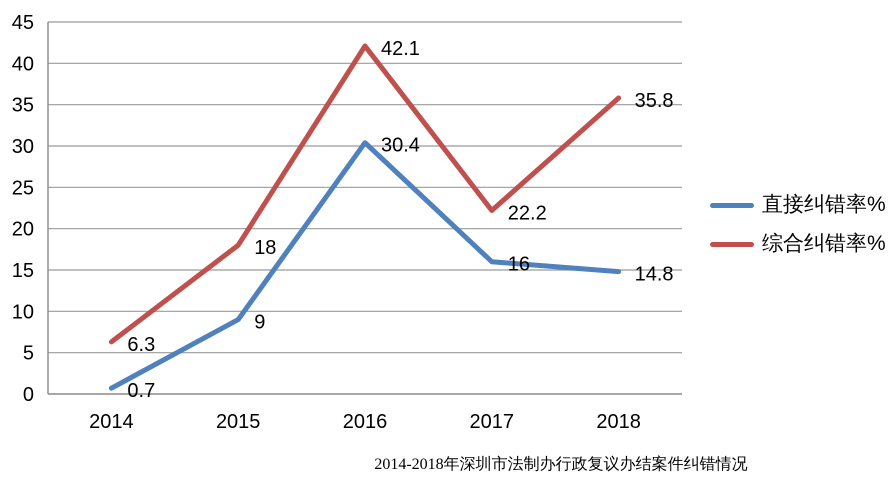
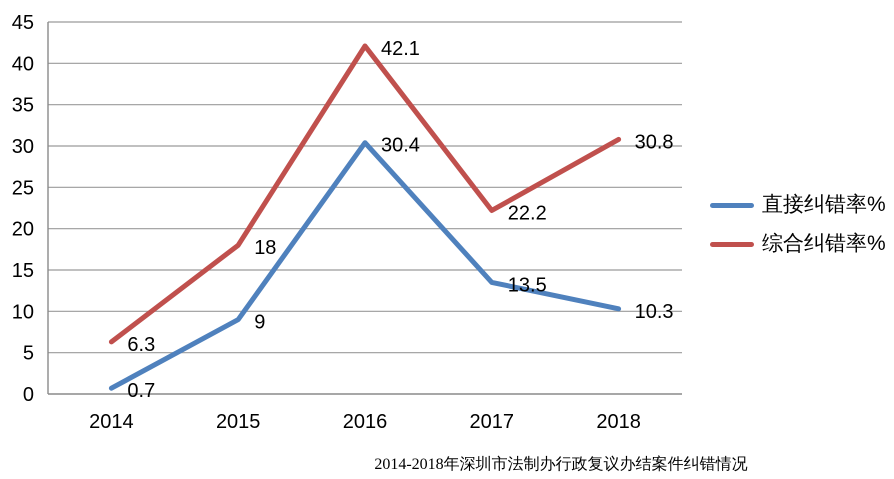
直接纠错率%/2017: 16 -> 13.5
直接纠错率%/2018: 14.8 -> 10.3
综合纠错率%/2018: 35.8 -> 30.8
